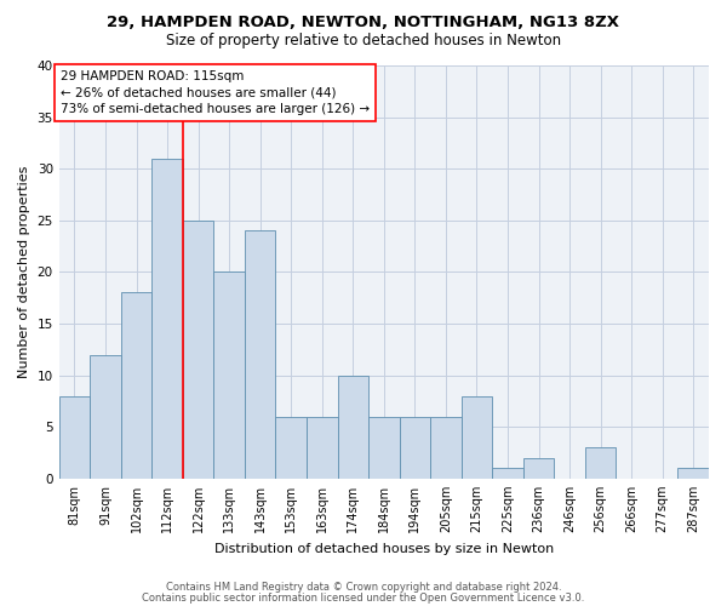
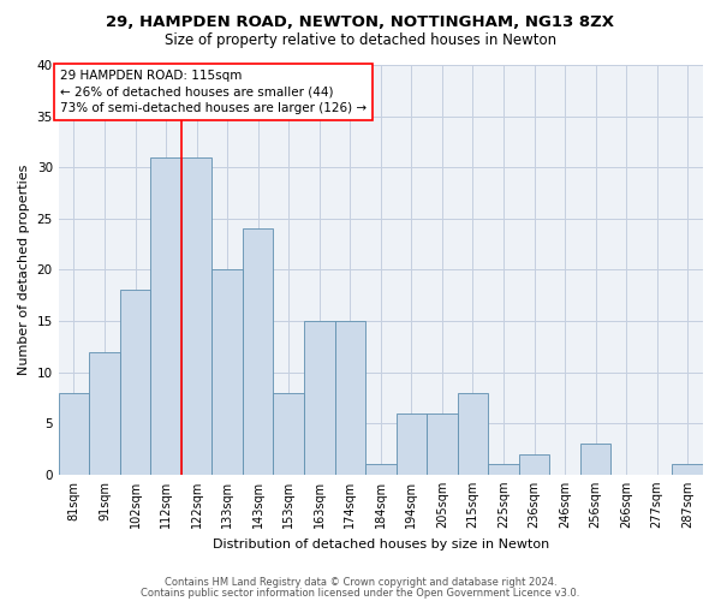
122sqm: 25 -> 31
153sqm: 6 -> 8
163sqm: 6 -> 15
174sqm: 10 -> 15
184sqm: 6 -> 1
